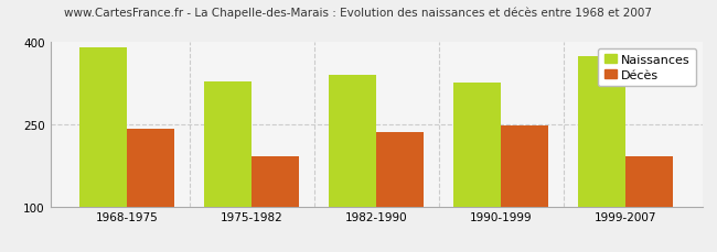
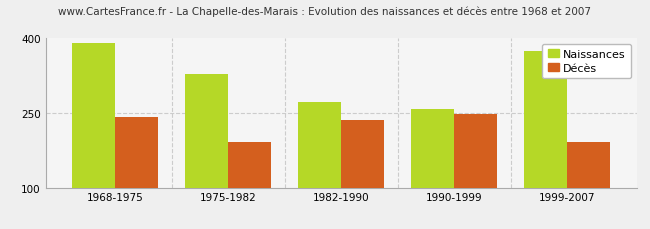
Naissances/1982-1990: 340 -> 272
Naissances/1990-1999: 325 -> 258
